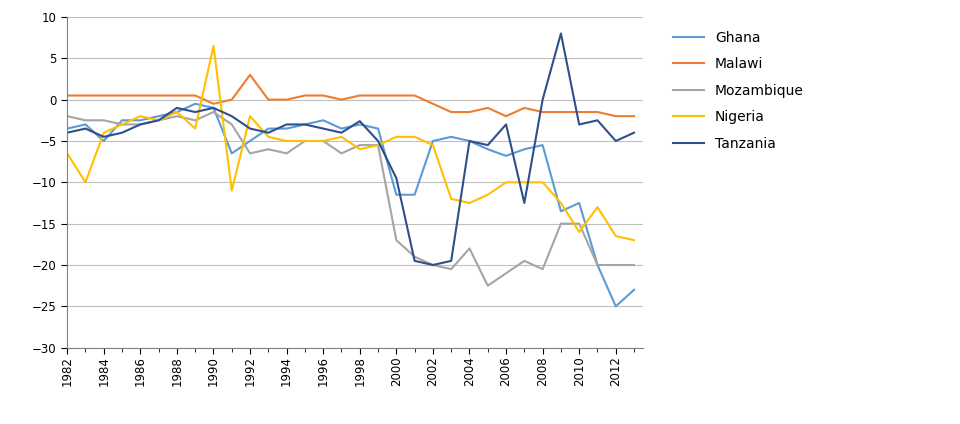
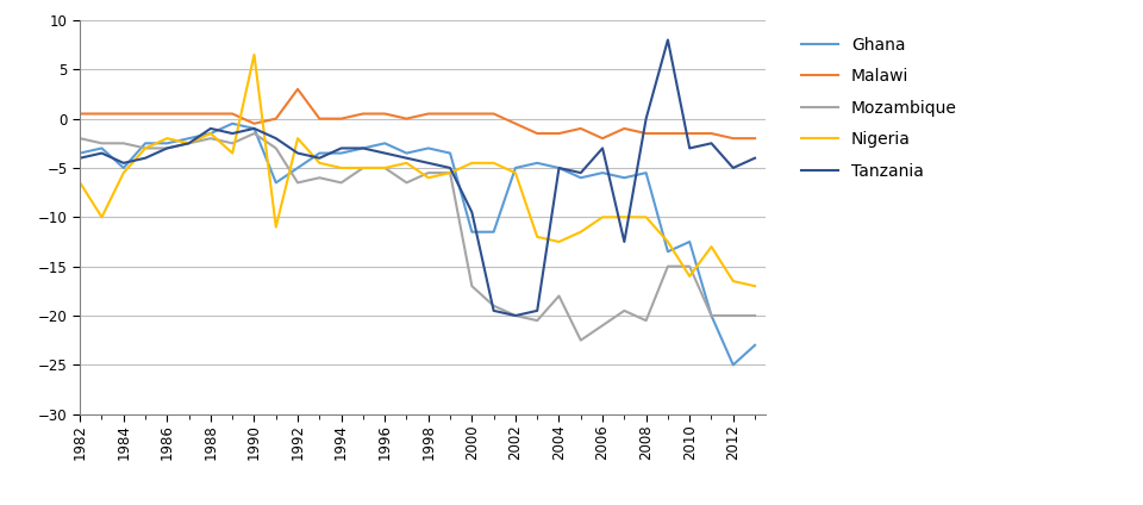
Nigeria/1984: -4.0 -> -5.5
Tanzania/1998: -2.6 -> -4.5
Ghana/2006: -6.8 -> -5.5
